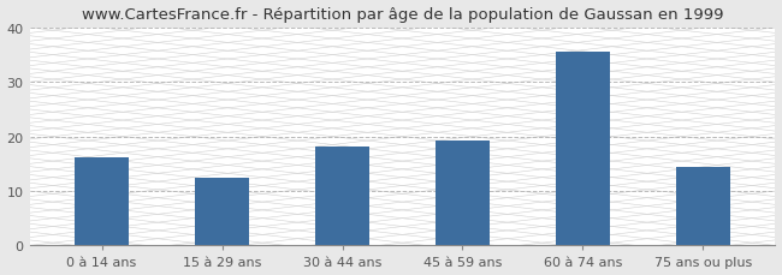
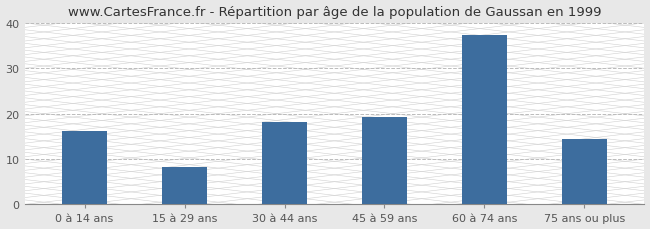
15 à 29 ans: 12.5 -> 8.2
60 à 74 ans: 35.5 -> 37.3
